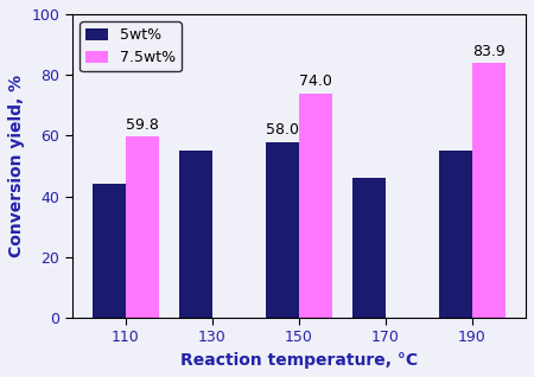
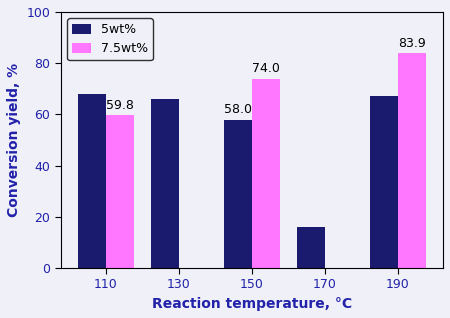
5wt%/110: 44 -> 68
5wt%/130: 55 -> 66
5wt%/170: 46 -> 16
5wt%/190: 55 -> 67
